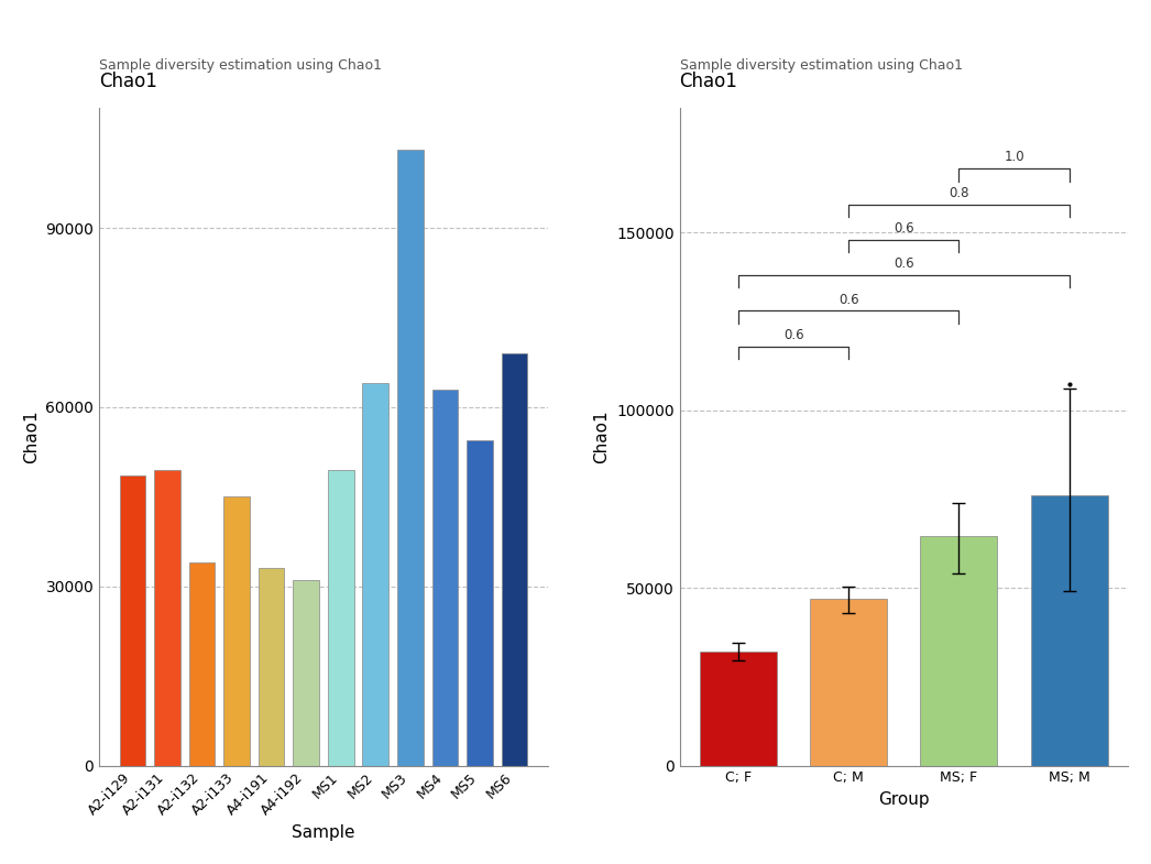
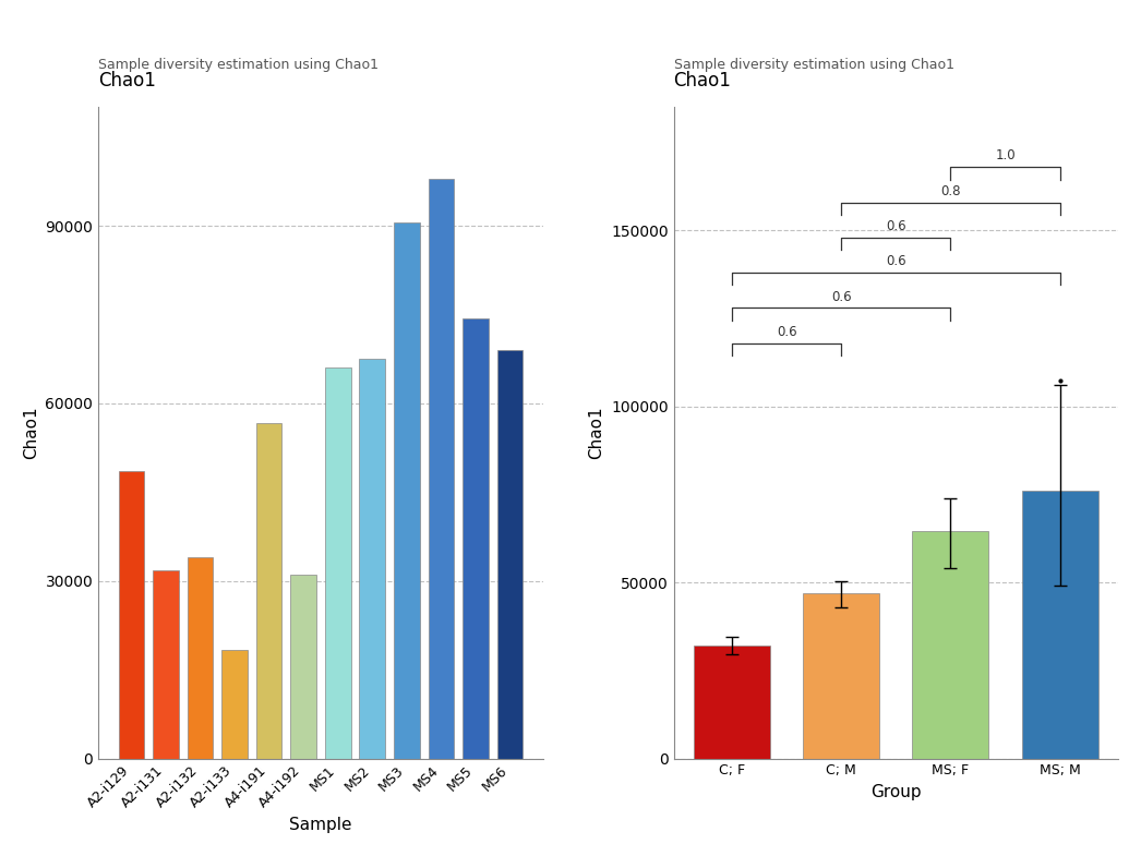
A2-i131: 49500 -> 31800
A2-i133: 45000 -> 18400
A4-i191: 33000 -> 56600
MS1: 49500 -> 66000
MS2: 64000 -> 67600
MS3: 103000 -> 90600
MS4: 63000 -> 98000
MS5: 54500 -> 74400
